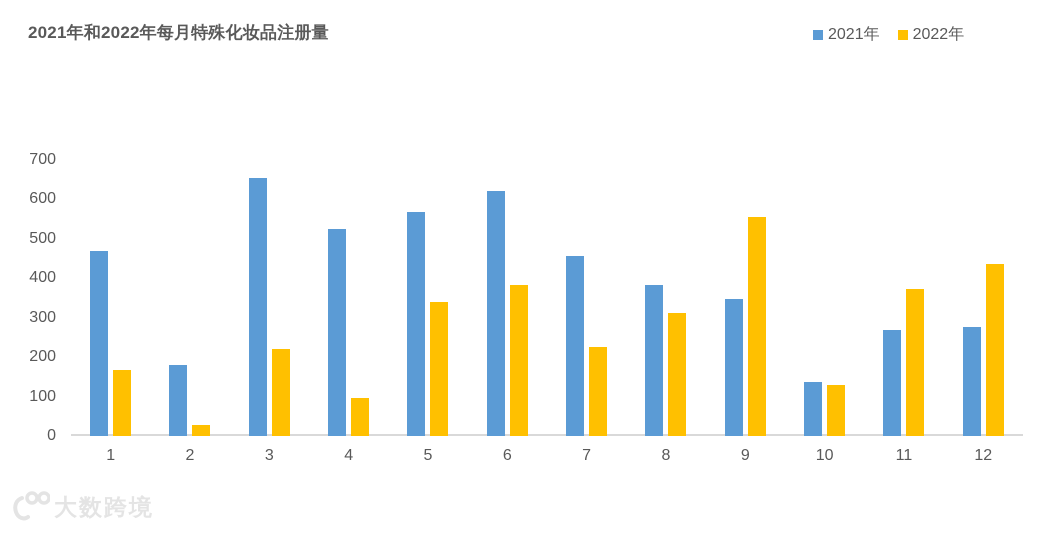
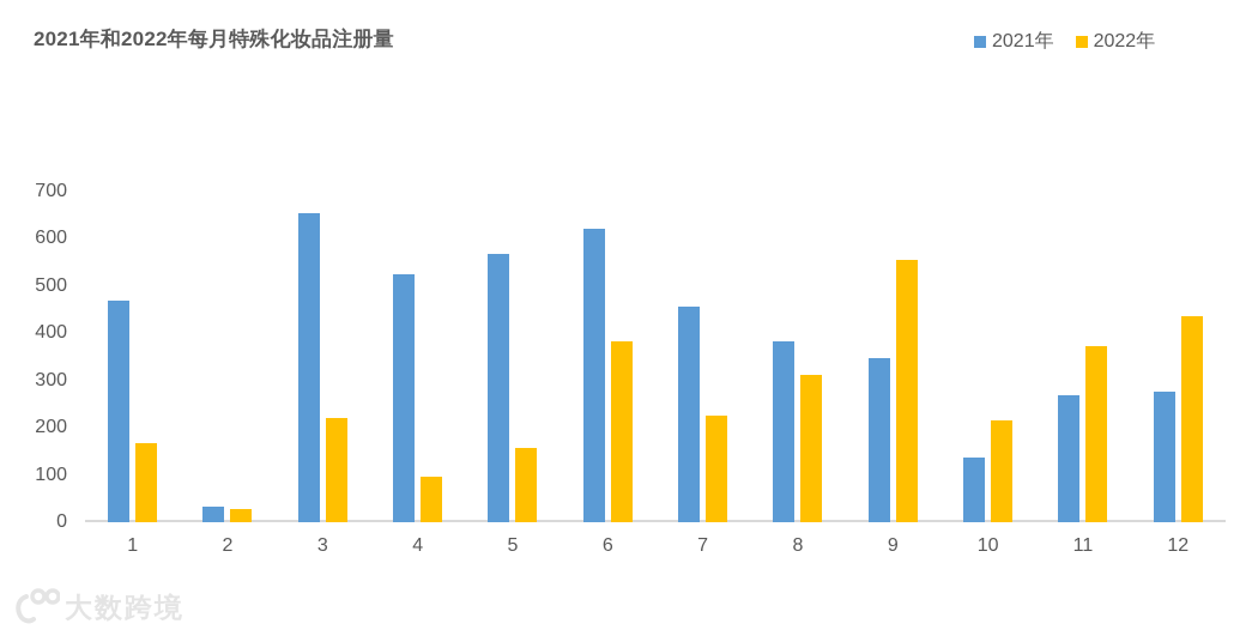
2021年/2: 180 -> 30
2022年/5: 340 -> 160
2022年/10: 130 -> 220
